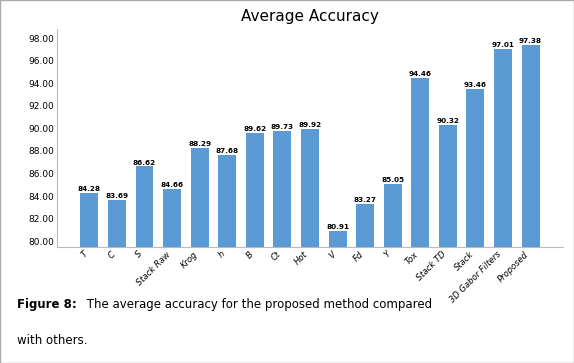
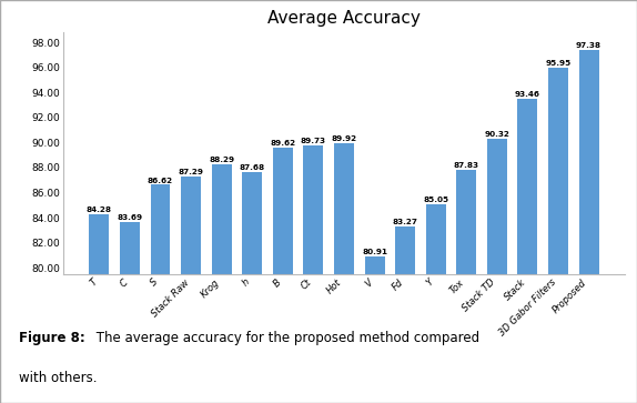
Stack Raw: 84.66 -> 87.29
Tox: 94.46 -> 87.83
3D Gabor Filters: 97.01 -> 95.95
